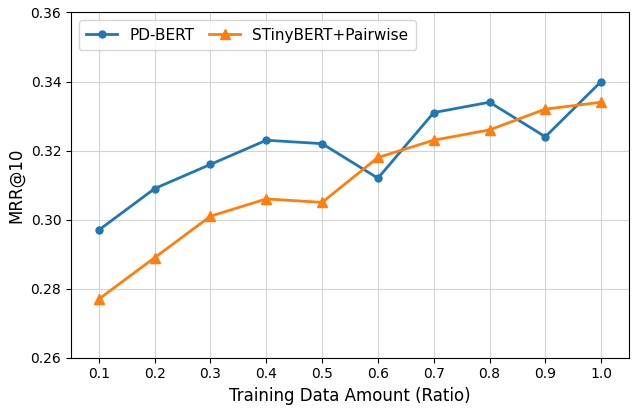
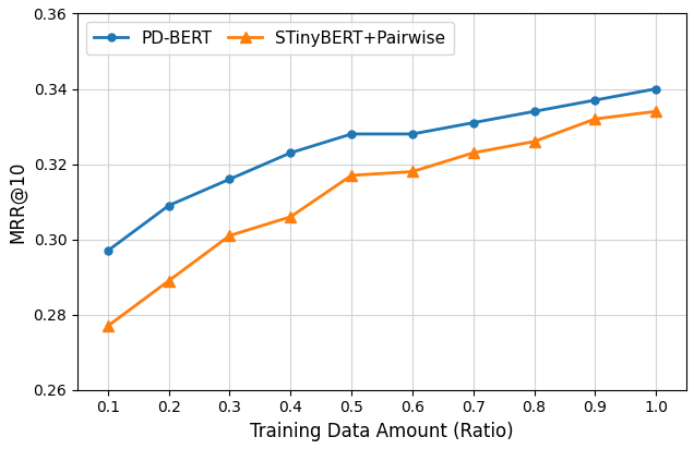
PD-BERT/0.5: 0.322 -> 0.328
STinyBERT+Pairwise/0.5: 0.305 -> 0.317
PD-BERT/0.6: 0.312 -> 0.328
PD-BERT/0.9: 0.324 -> 0.337
